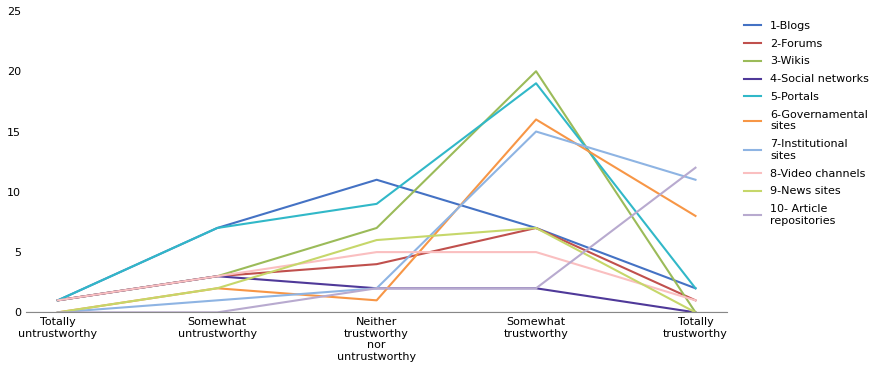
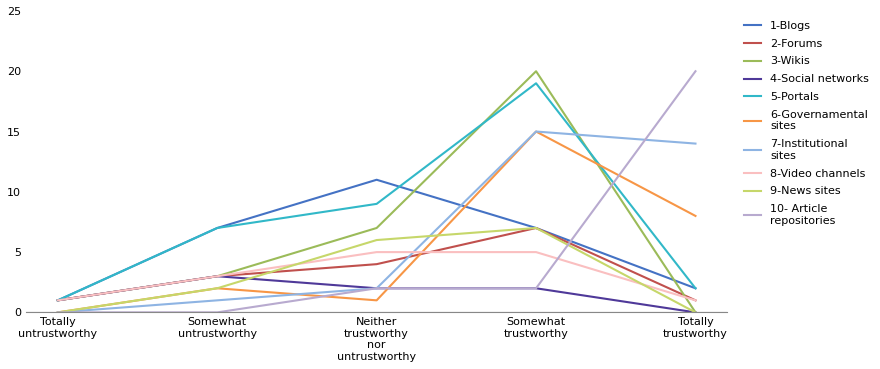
6-Governamental sites/Somewhat trustworthy: 16 -> 15
7-Institutional sites/Totally trustworthy: 11 -> 14
10- Article repositories/Totally trustworthy: 12 -> 20
